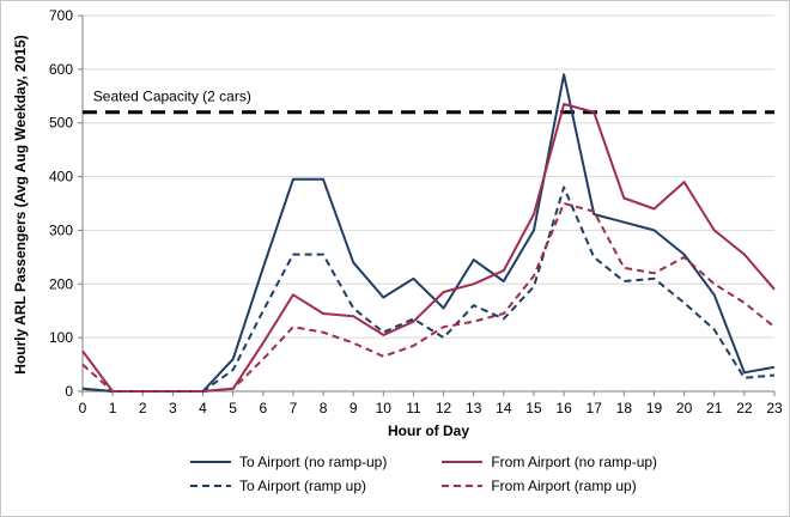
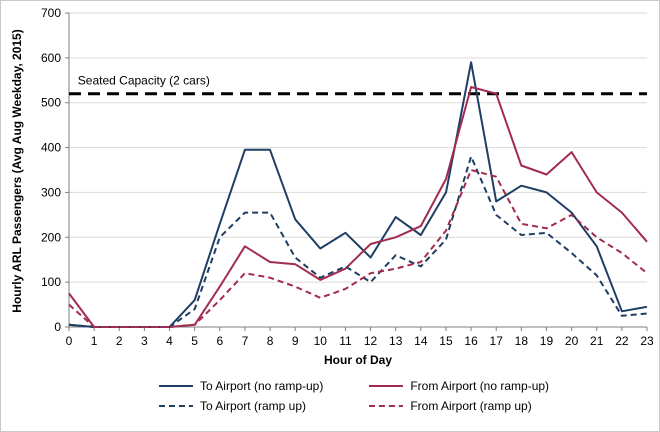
To Airport (ramp up)/6: 150 -> 200
To Airport (no ramp-up)/17: 330 -> 280
